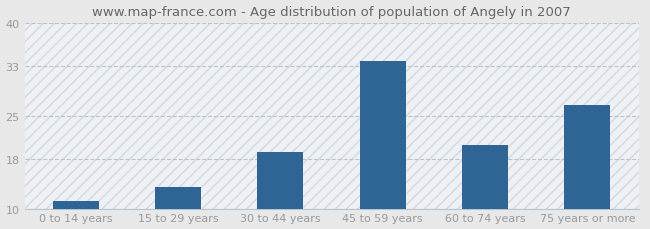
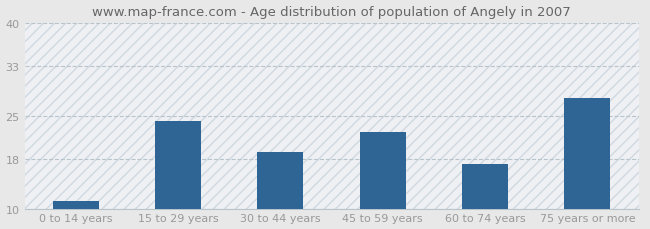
15 to 29 years: 13.5 -> 24.2
45 to 59 years: 33.8 -> 22.4
60 to 74 years: 20.2 -> 17.2
75 years or more: 26.8 -> 27.8
